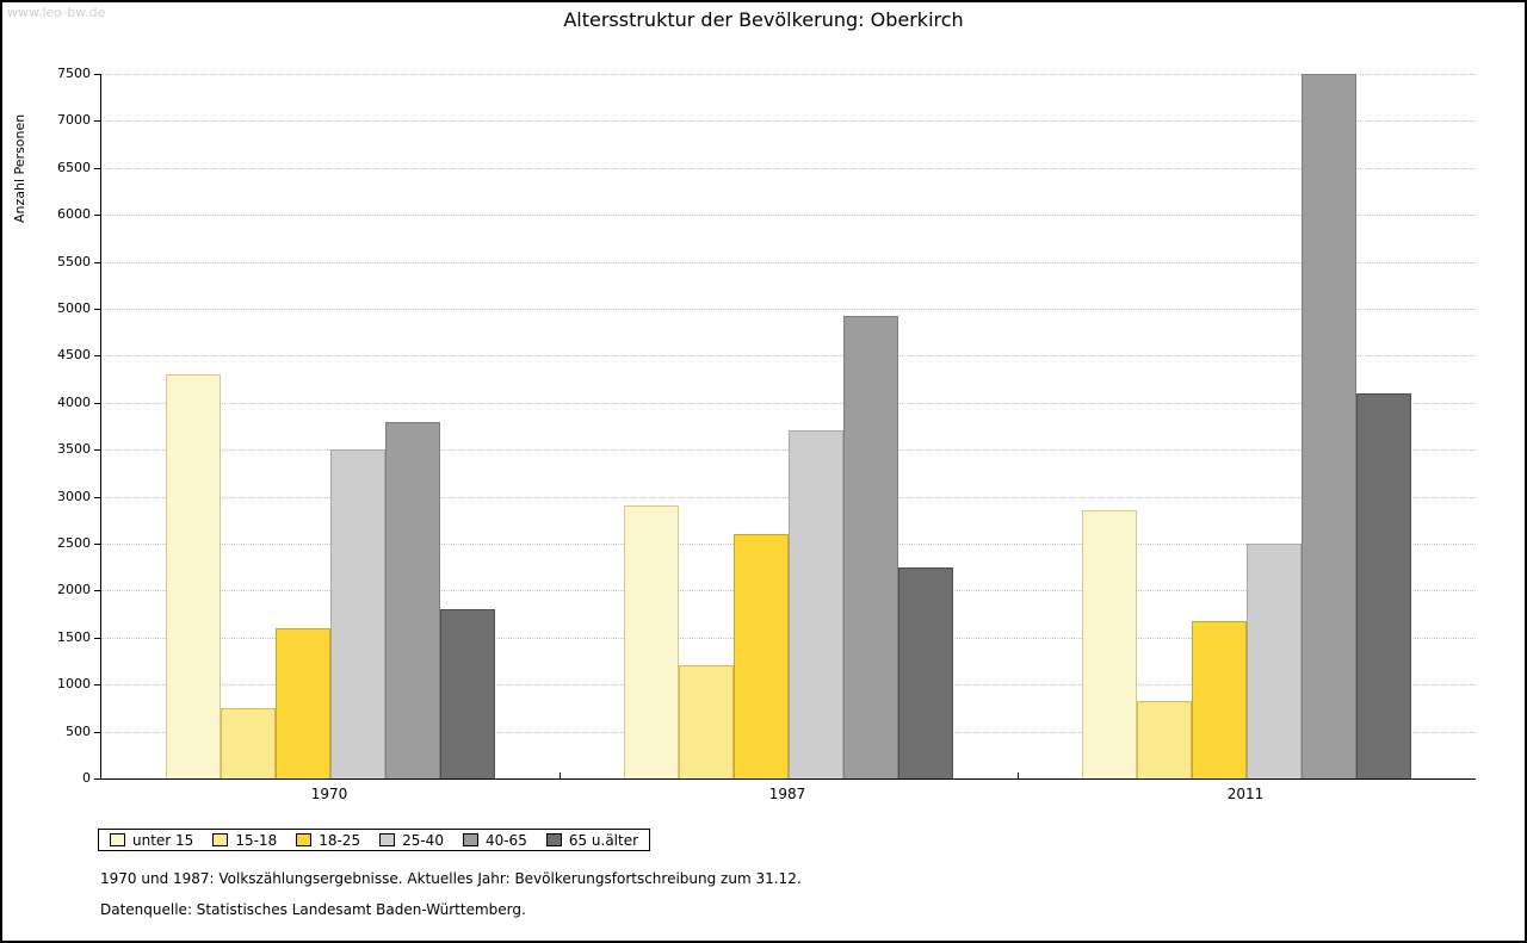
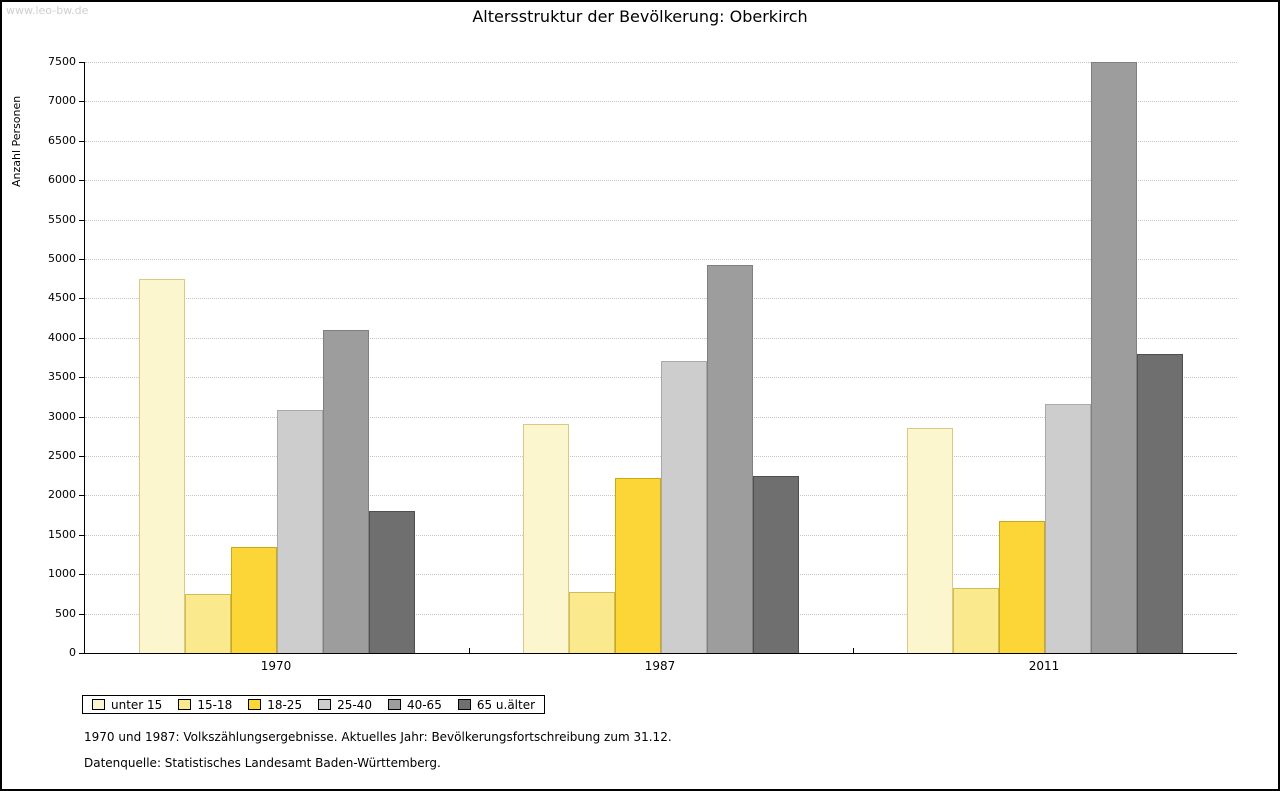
unter 15/1970: 4300 -> 4800
18-25/1970: 1600 -> 1400
25-40/1970: 3500 -> 3100
40-65/1970: 3800 -> 4100
15-18/1987: 1200 -> 800
18-25/1987: 2600 -> 2200
25-40/2011: 2500 -> 3200
65 u.älter/2011: 4100 -> 3800
